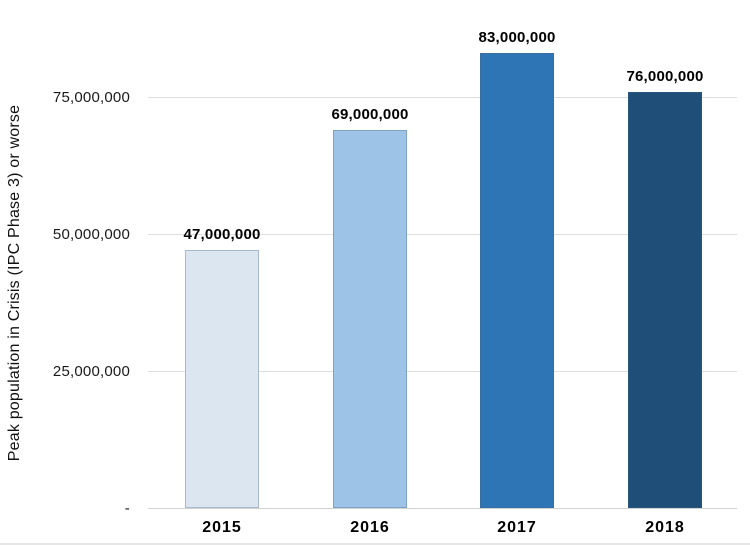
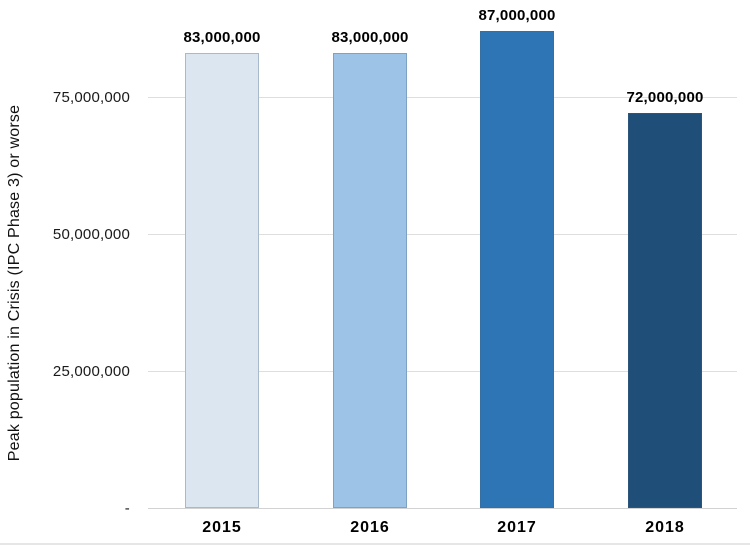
2015: 47,000,000 -> 83,000,000
2016: 69,000,000 -> 83,000,000
2017: 83,000,000 -> 87,000,000
2018: 76,000,000 -> 72,000,000
